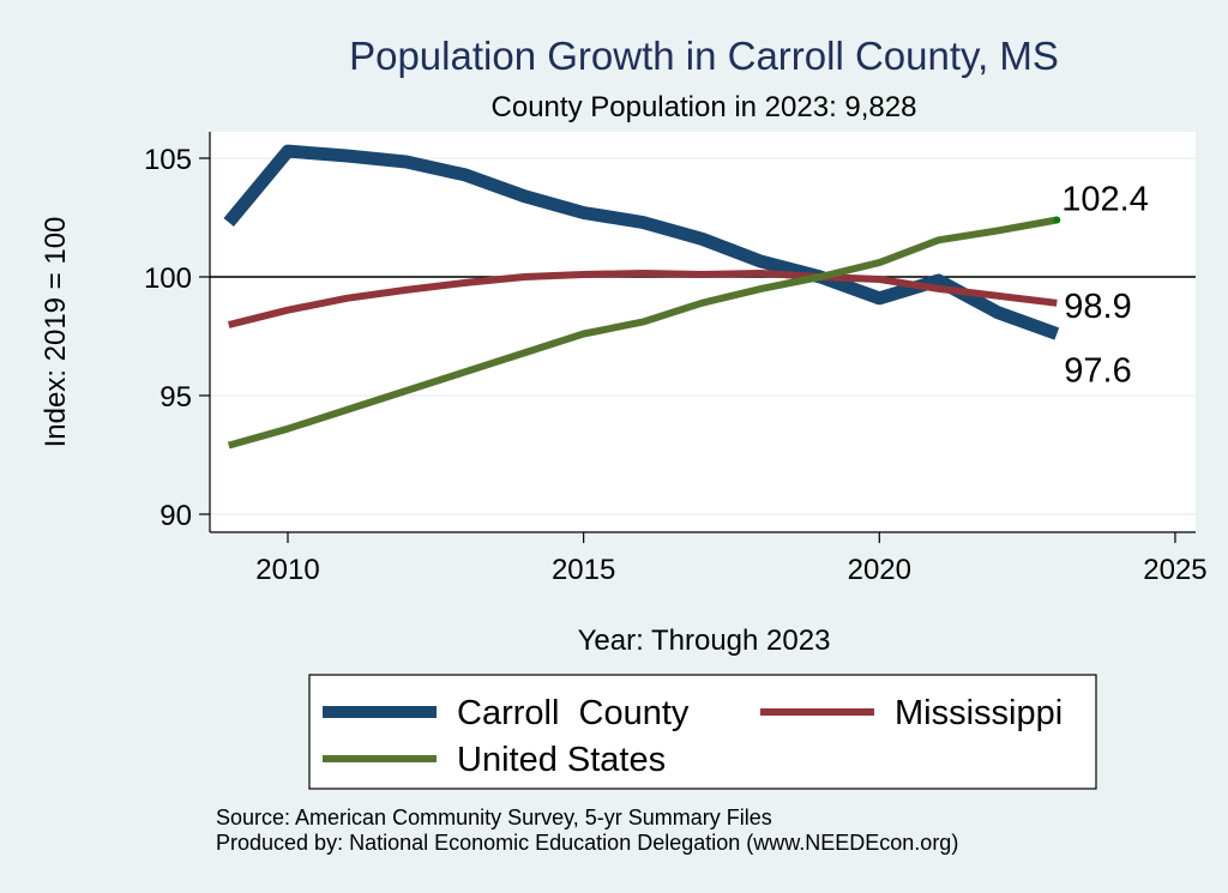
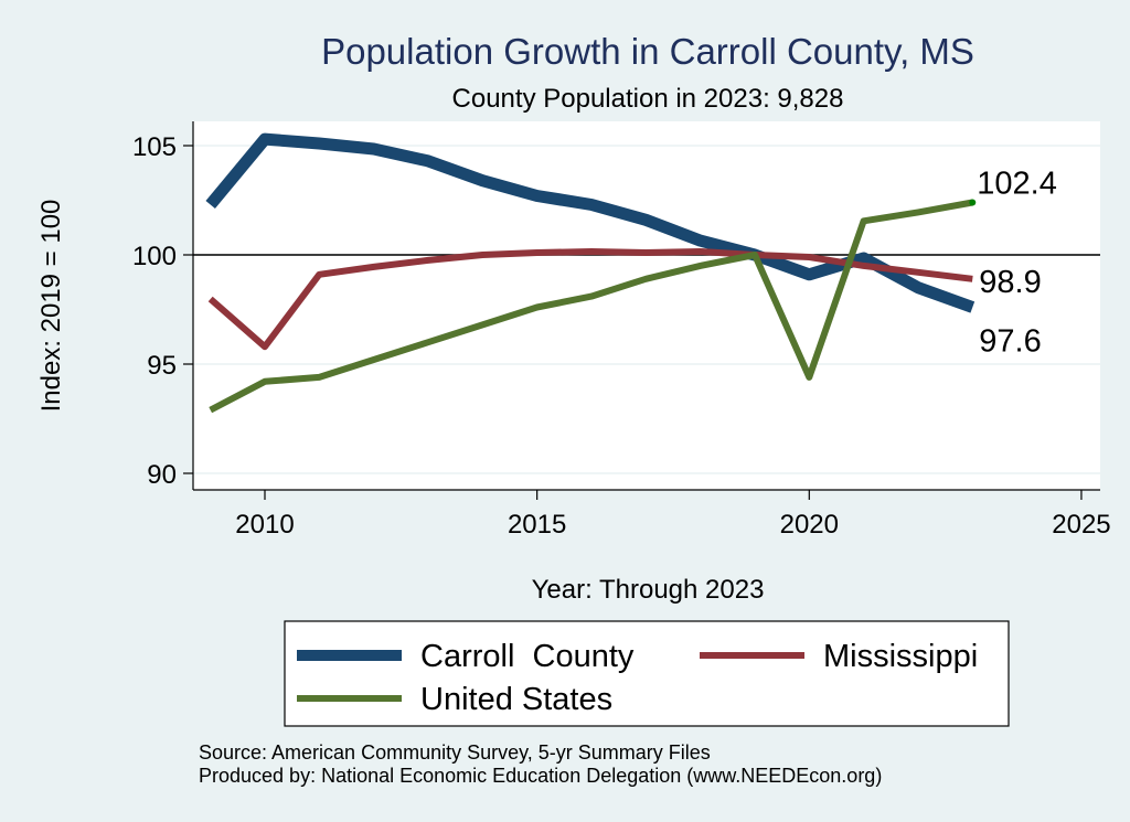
Mississippi/2010: 98.6 -> 95.8
United States/2010: 93.6 -> 94.2
United States/2020: 100.6 -> 94.4
